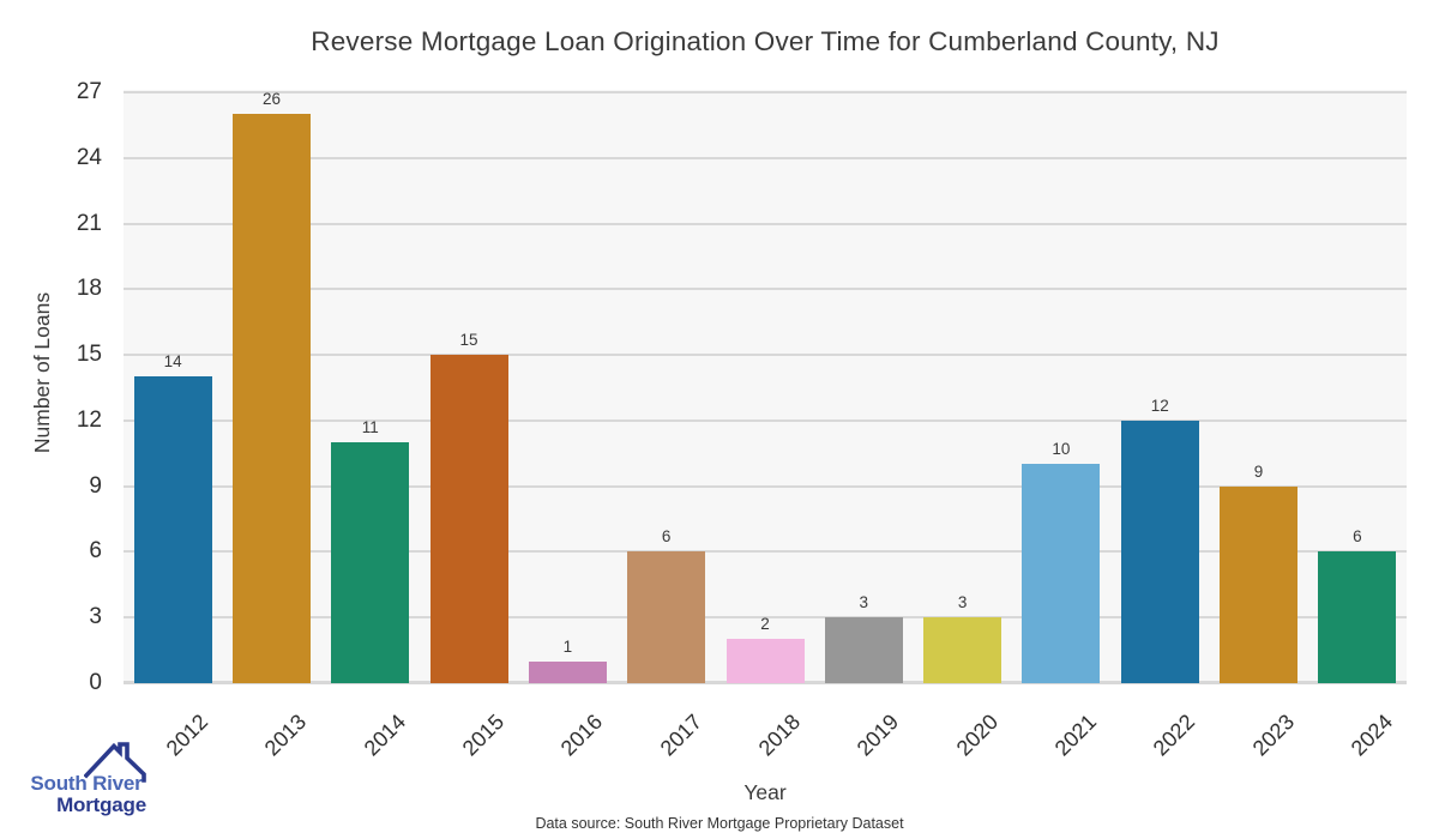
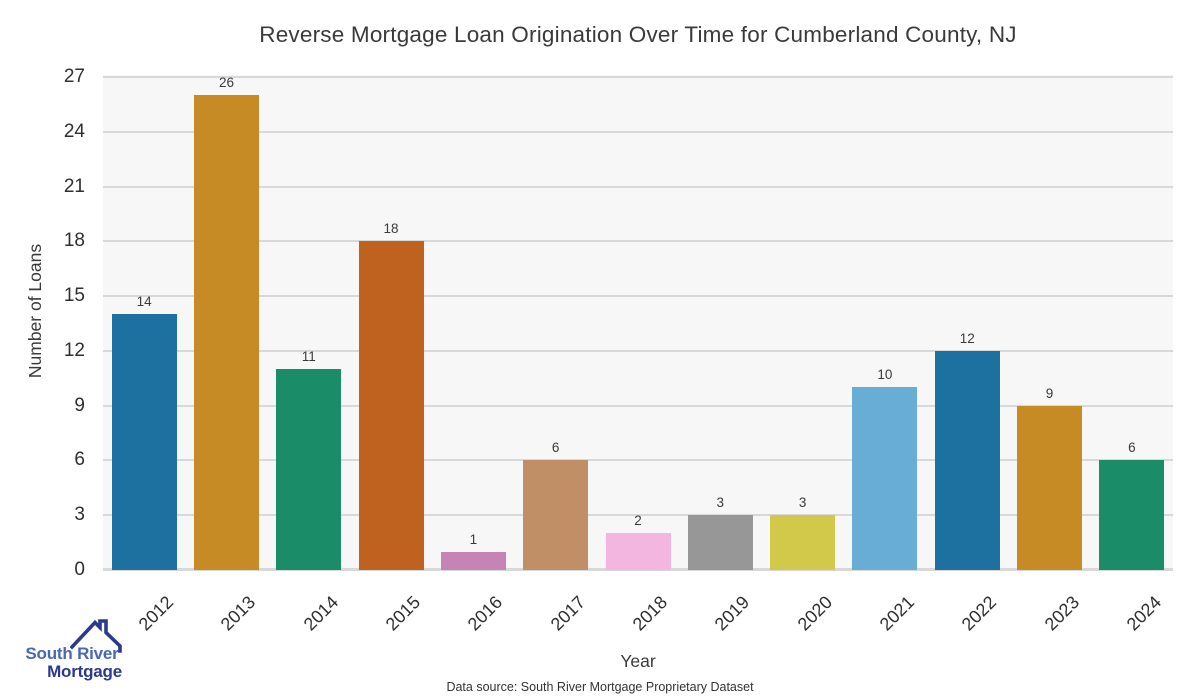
2015: 15 -> 18
